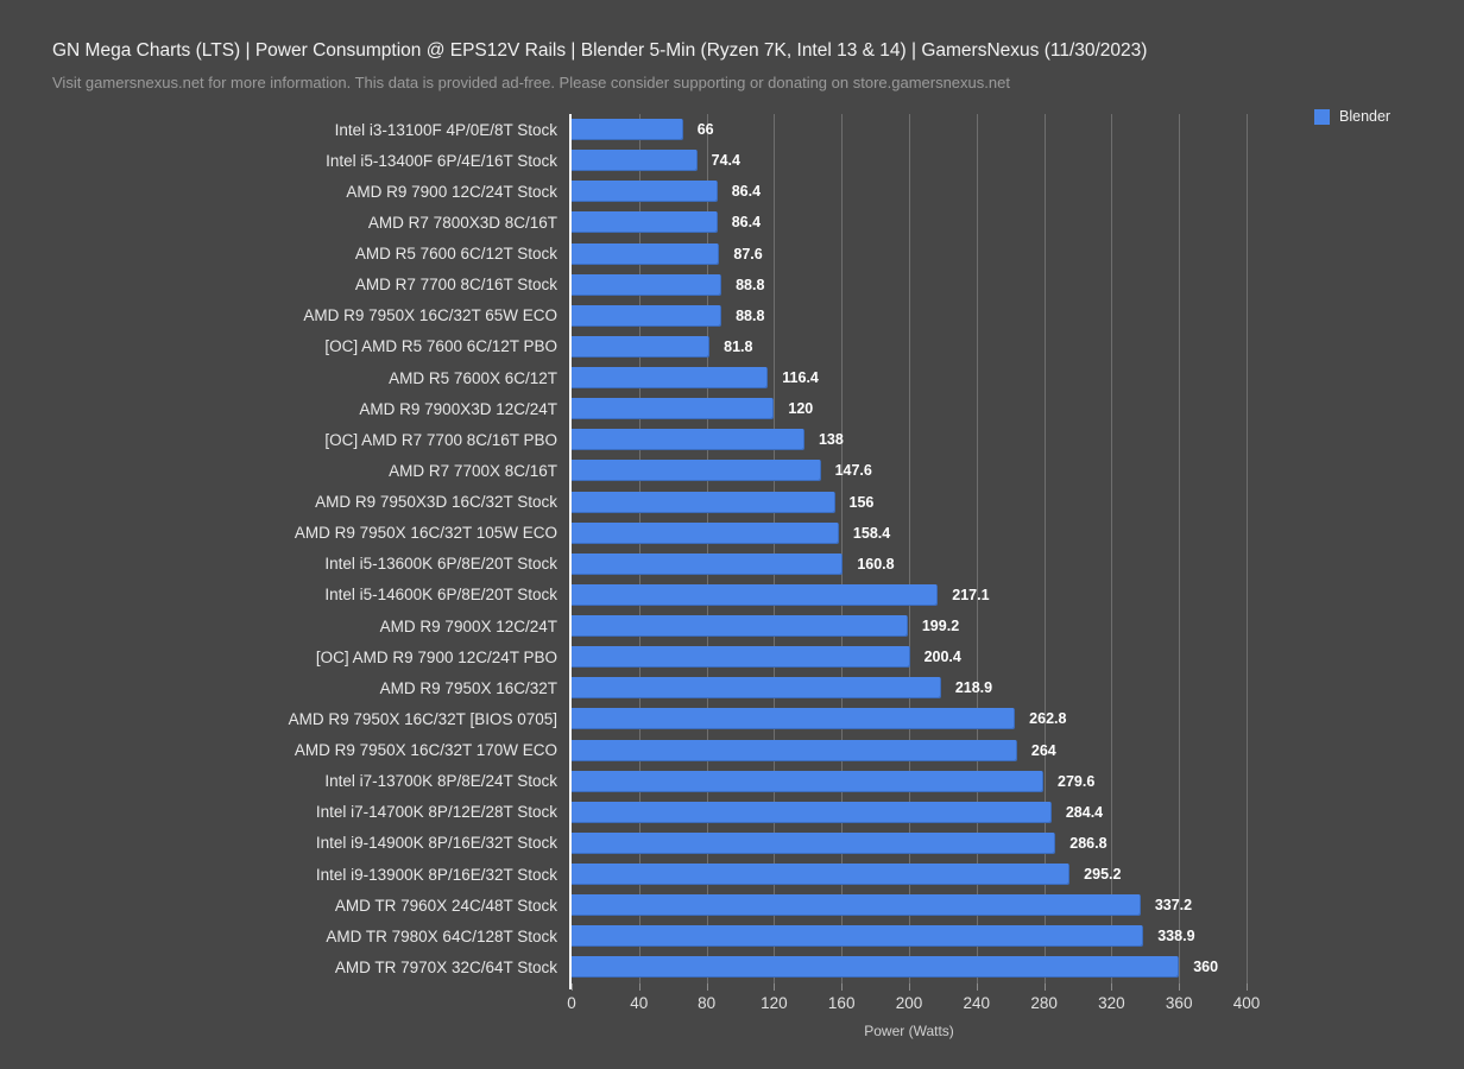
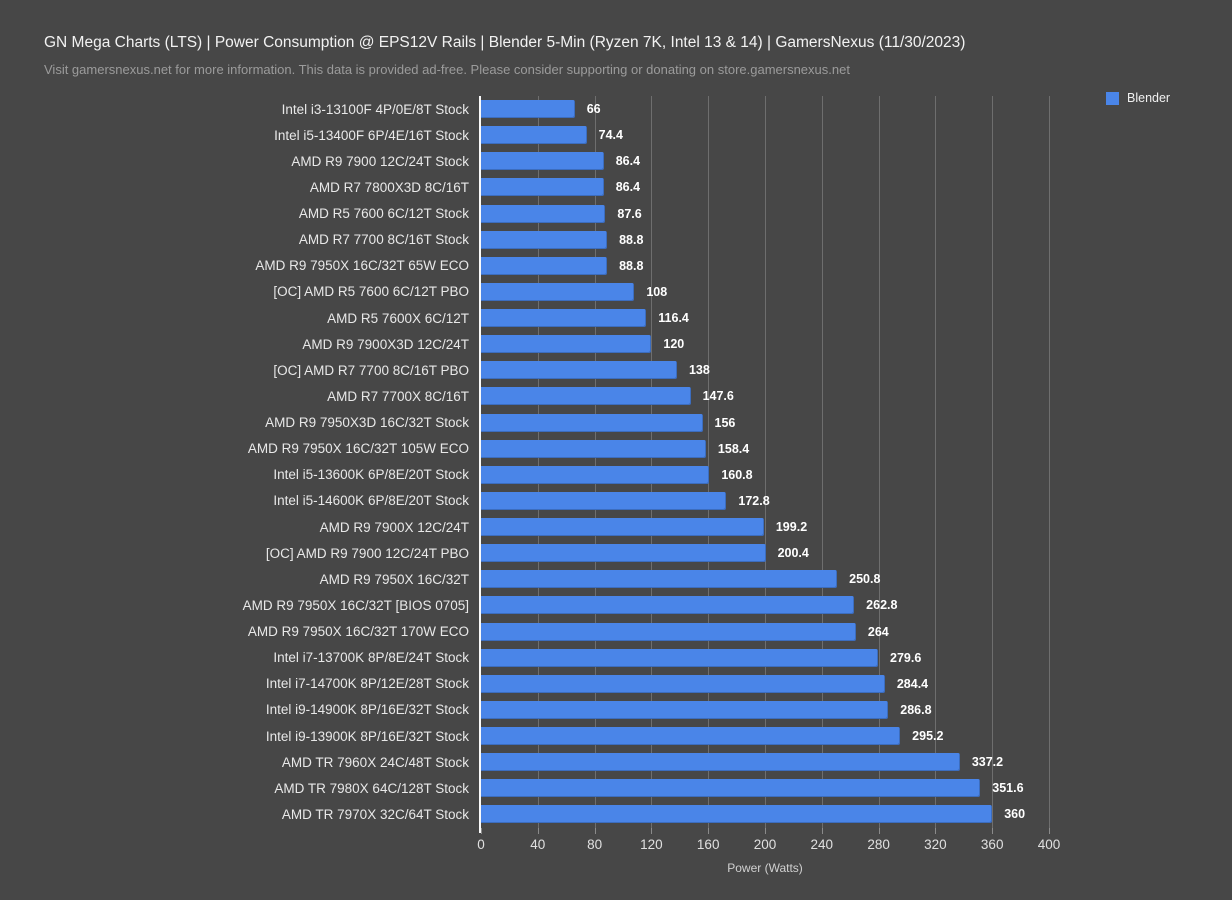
[OC] AMD R5 7600 6C/12T PBO: 81.8 -> 108
Intel i5-14600K 6P/8E/20T Stock: 217.1 -> 172.8
AMD R9 7950X 16C/32T: 218.9 -> 250.8
AMD TR 7980X 64C/128T Stock: 338.9 -> 351.6
